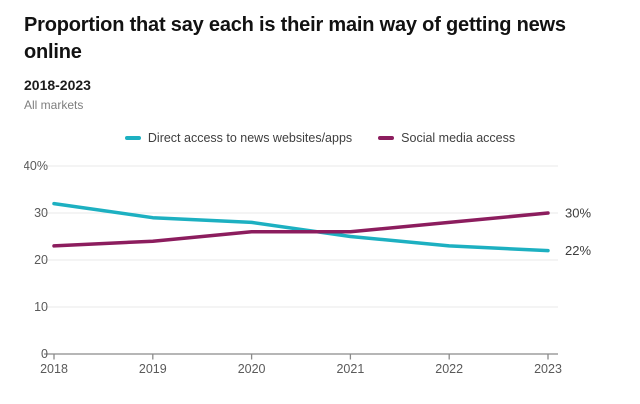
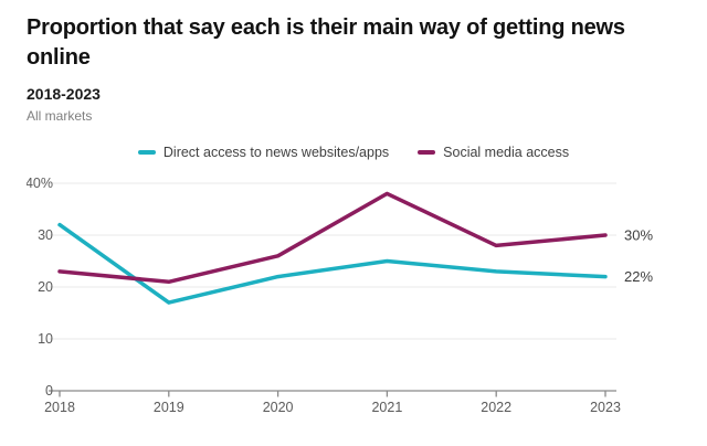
Direct access to news websites/apps/2019: 29% -> 17%
Social media access/2019: 24% -> 21%
Direct access to news websites/apps/2020: 28% -> 22%
Social media access/2021: 26% -> 38%
